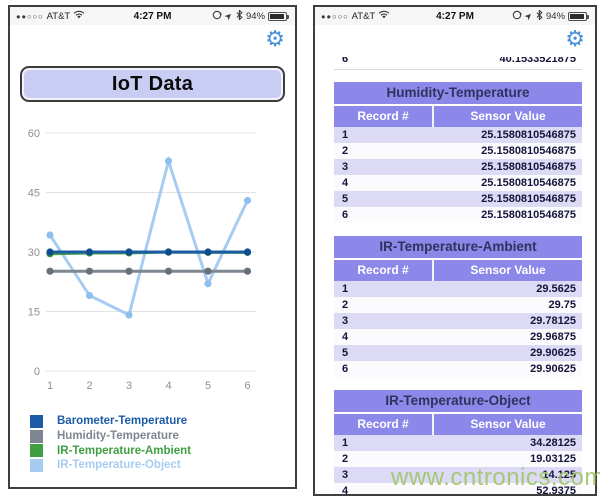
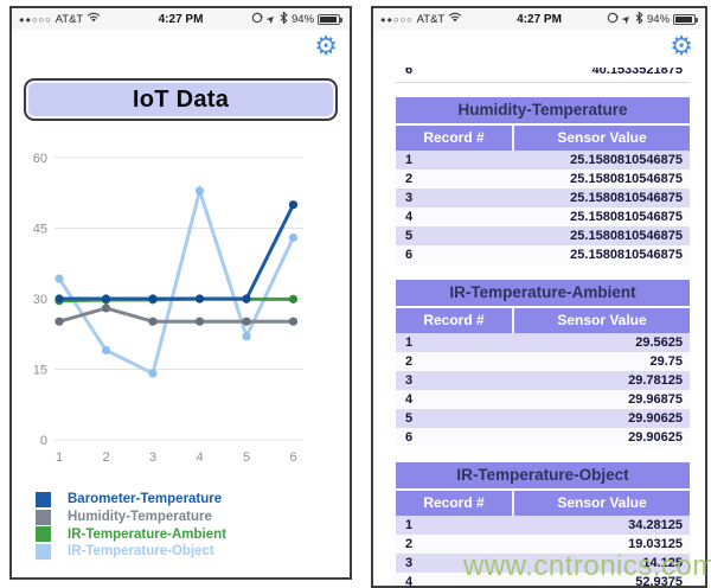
Humidity-Temperature/2: 25 -> 28
Barometer-Temperature/6: 30 -> 50
